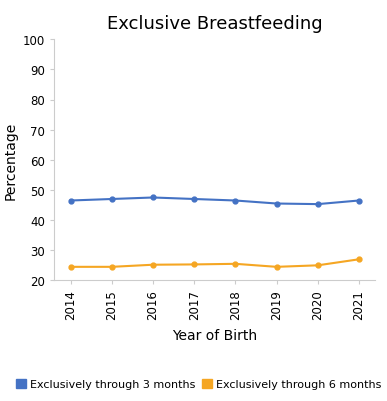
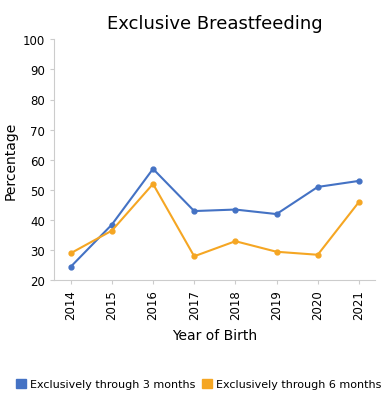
Exclusively through 3 months/2014: 46.5 -> 24.5
Exclusively through 6 months/2014: 24.5 -> 29.0
Exclusively through 3 months/2015: 47.0 -> 38.5
Exclusively through 6 months/2015: 24.5 -> 36.5
Exclusively through 3 months/2016: 47.5 -> 57.0
Exclusively through 6 months/2016: 25.2 -> 52.0
Exclusively through 3 months/2017: 47.0 -> 43.0
Exclusively through 6 months/2017: 25.3 -> 28.0
Exclusively through 3 months/2018: 46.5 -> 43.5
Exclusively through 6 months/2018: 25.5 -> 33.0
Exclusively through 3 months/2019: 45.5 -> 42.0
Exclusively through 6 months/2019: 24.5 -> 29.5
Exclusively through 3 months/2020: 45.3 -> 51.0
Exclusively through 6 months/2020: 25.0 -> 28.5
Exclusively through 3 months/2021: 46.5 -> 53.0
Exclusively through 6 months/2021: 27.0 -> 46.0
